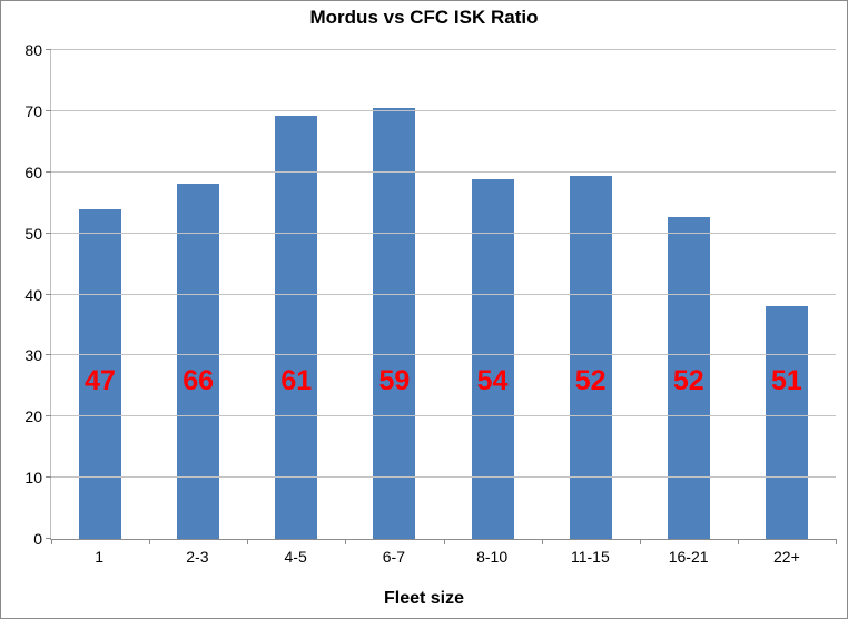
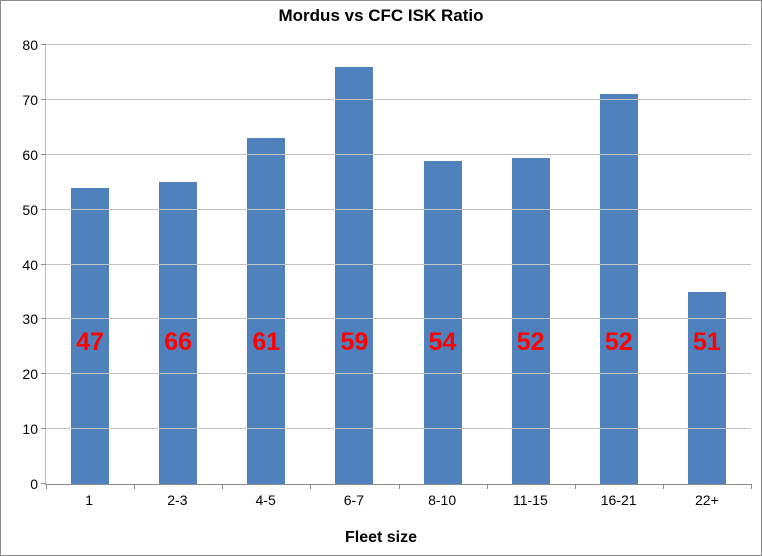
2-3: 58 -> 55
4-5: 69 -> 63
6-7: 70 -> 76
16-21: 53 -> 71
22+: 38 -> 35
